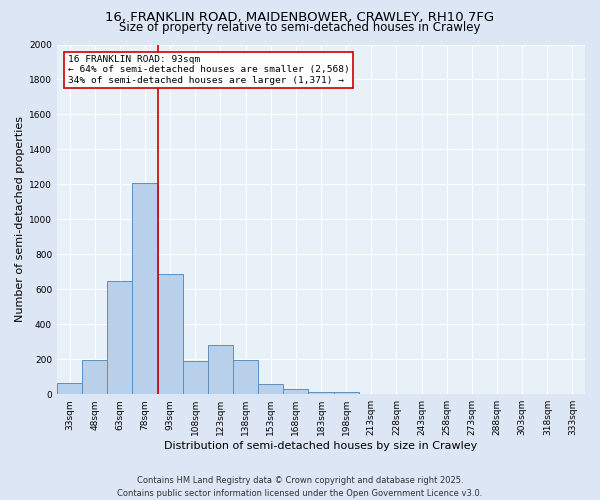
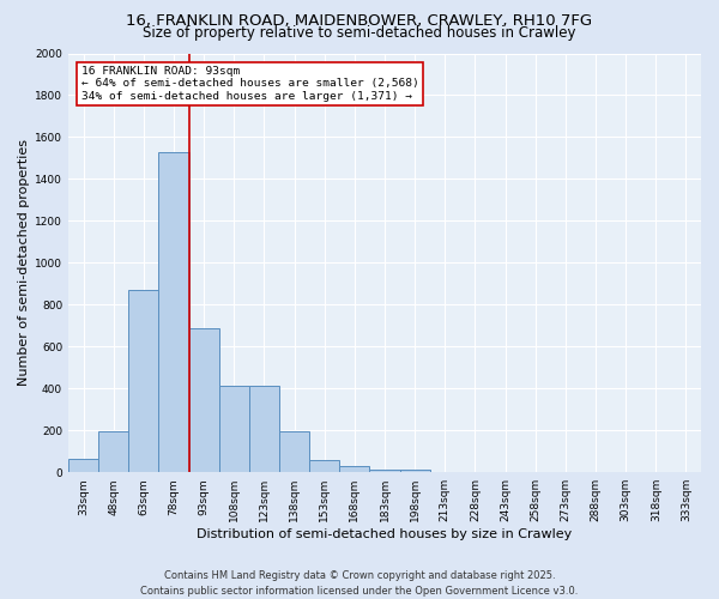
63sqm: 650 -> 870
78sqm: 1210 -> 1530
108sqm: 190 -> 420
123sqm: 280 -> 420
